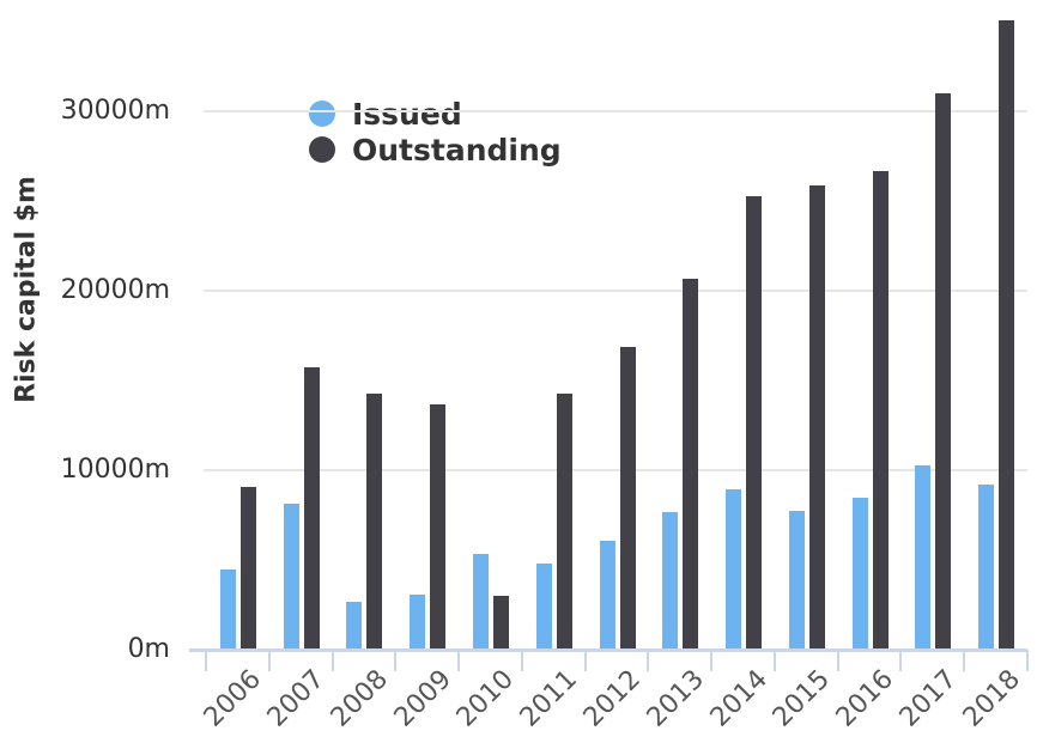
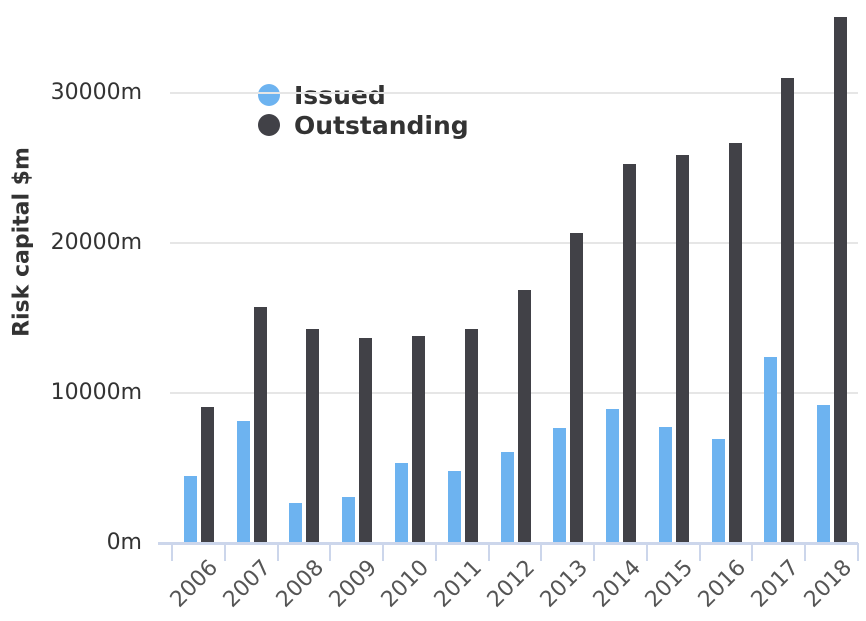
Outstanding/2010: 3000m -> 13800m
Issued/2016: 8500m -> 7000m
Issued/2017: 10300m -> 12400m
